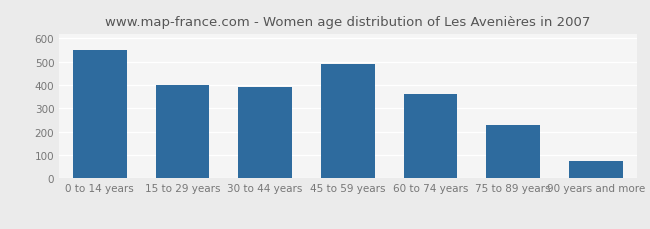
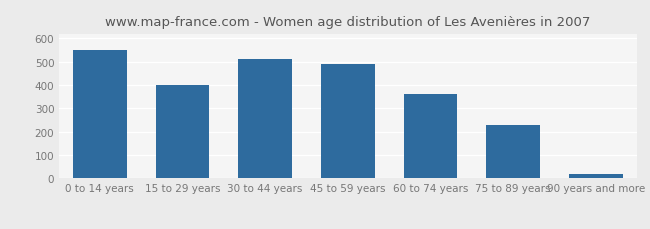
30 to 44 years: 390 -> 512
90 years and more: 75 -> 17
